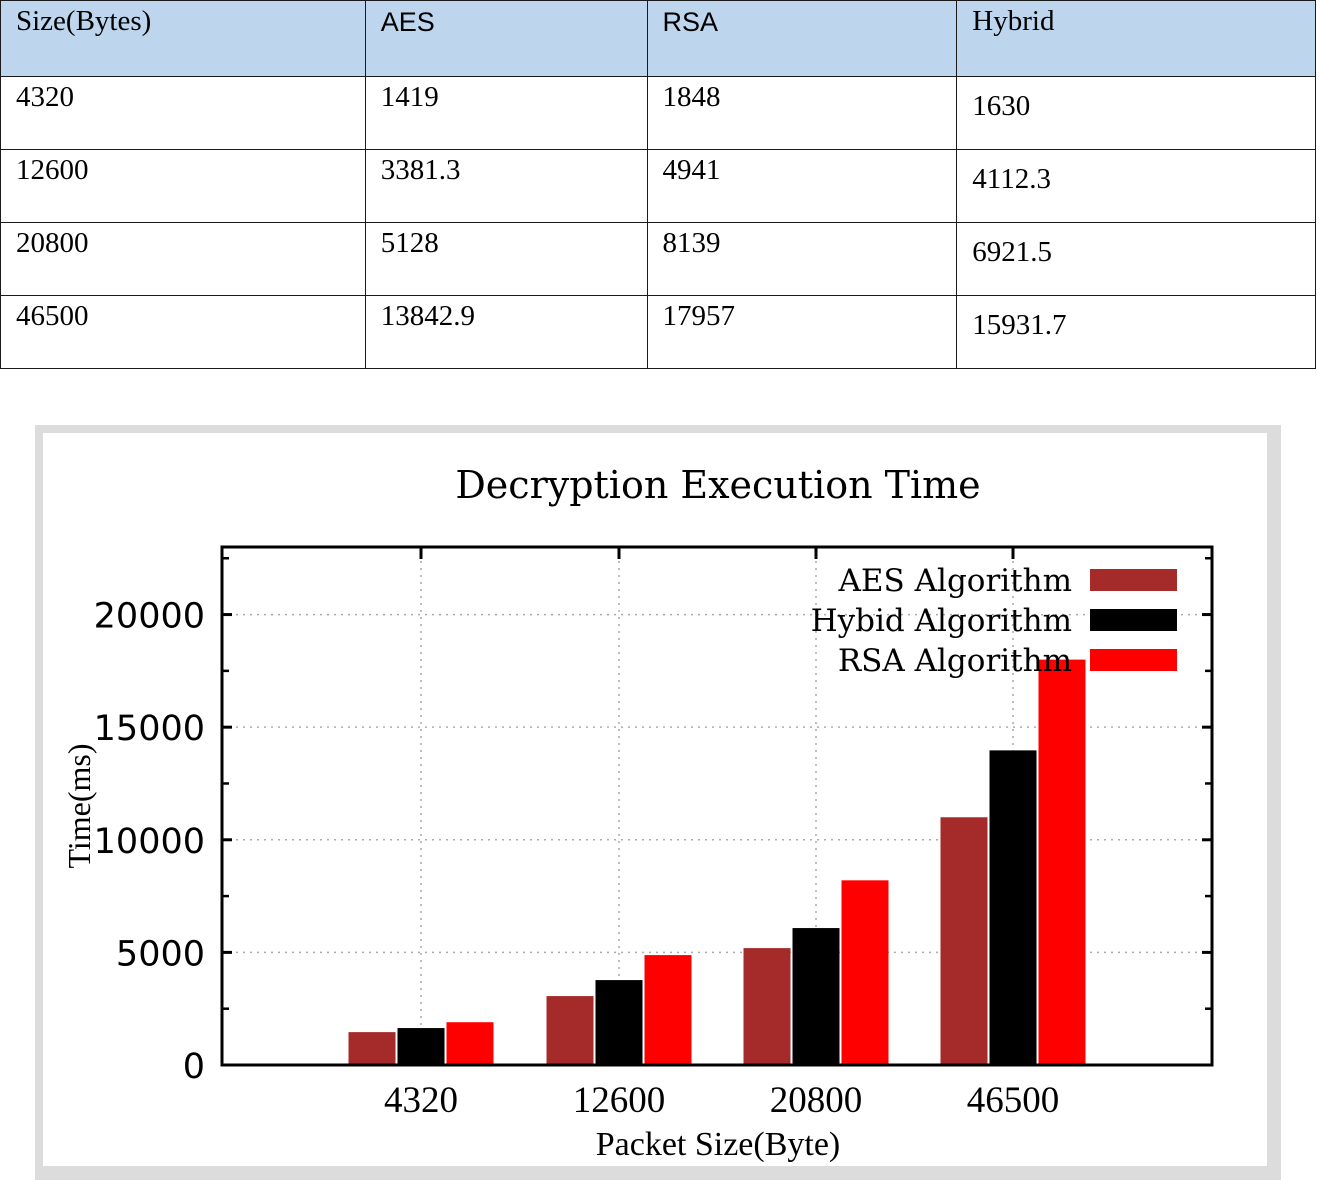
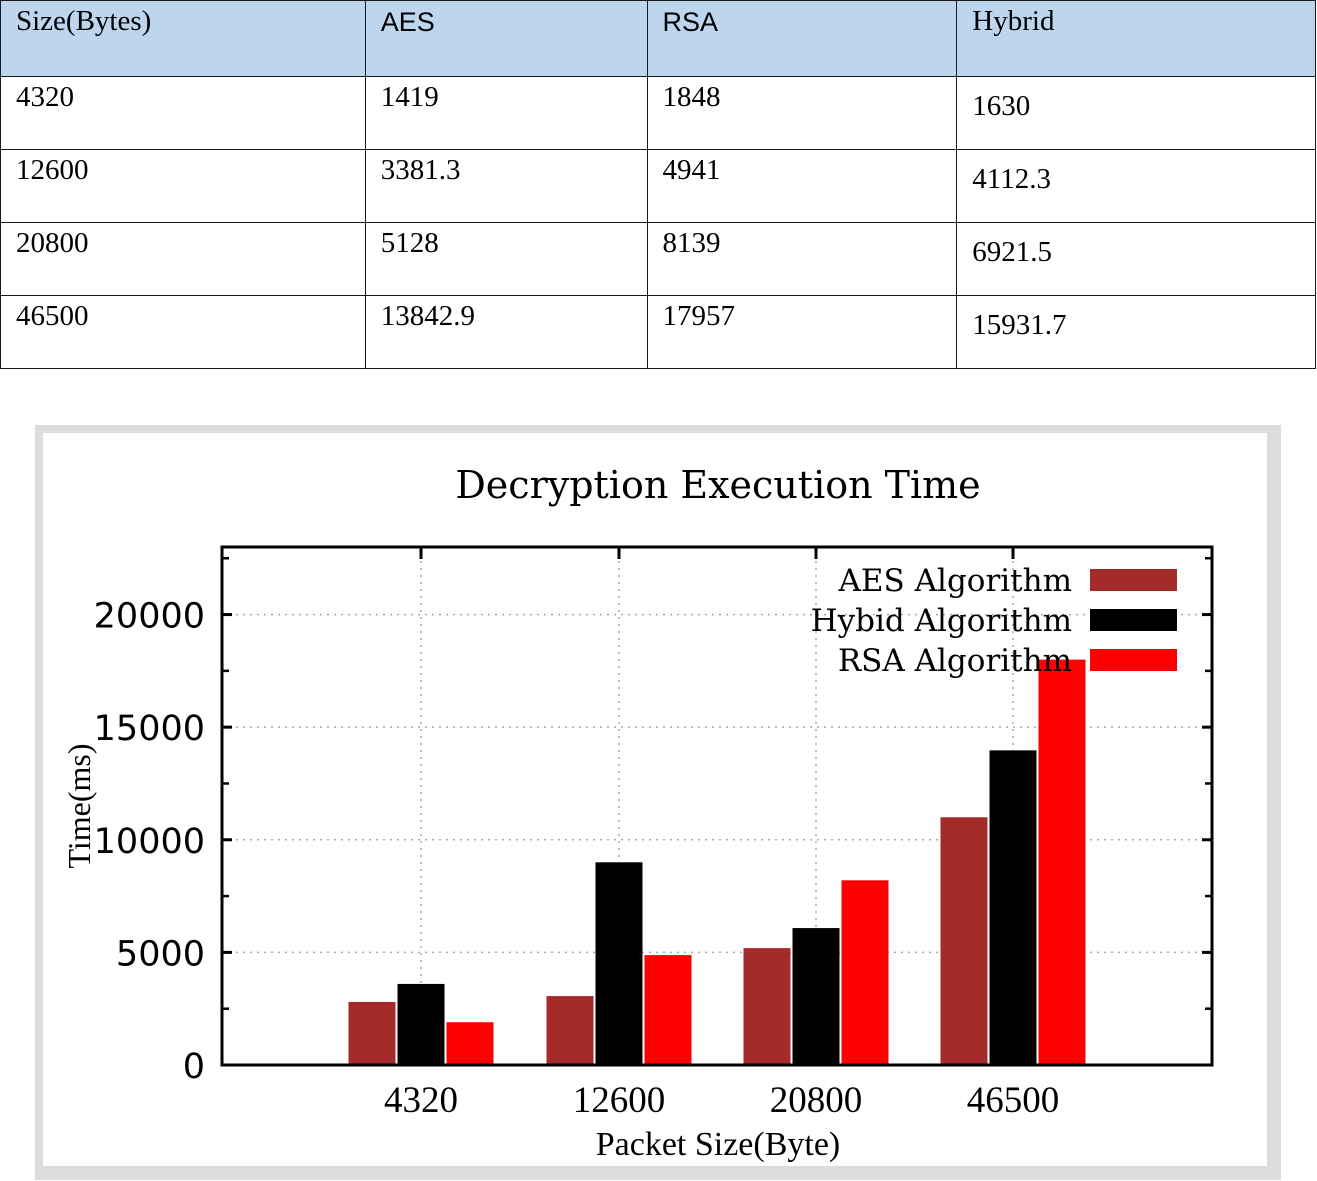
AES Algorithm/4320: 1500 -> 2800
Hybid Algorithm/4320: 1600 -> 3600
Hybid Algorithm/12600: 3800 -> 9000
